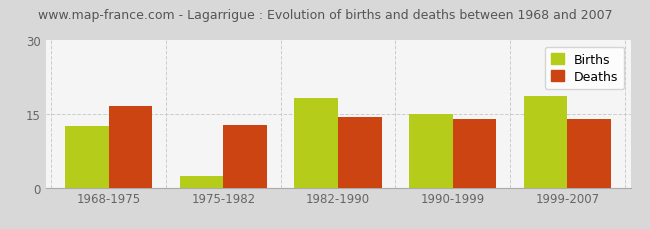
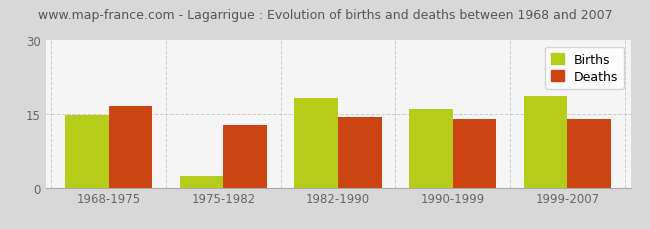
Births/1968-1975: 12.5 -> 14.7
Births/1990-1999: 15.0 -> 16.1
